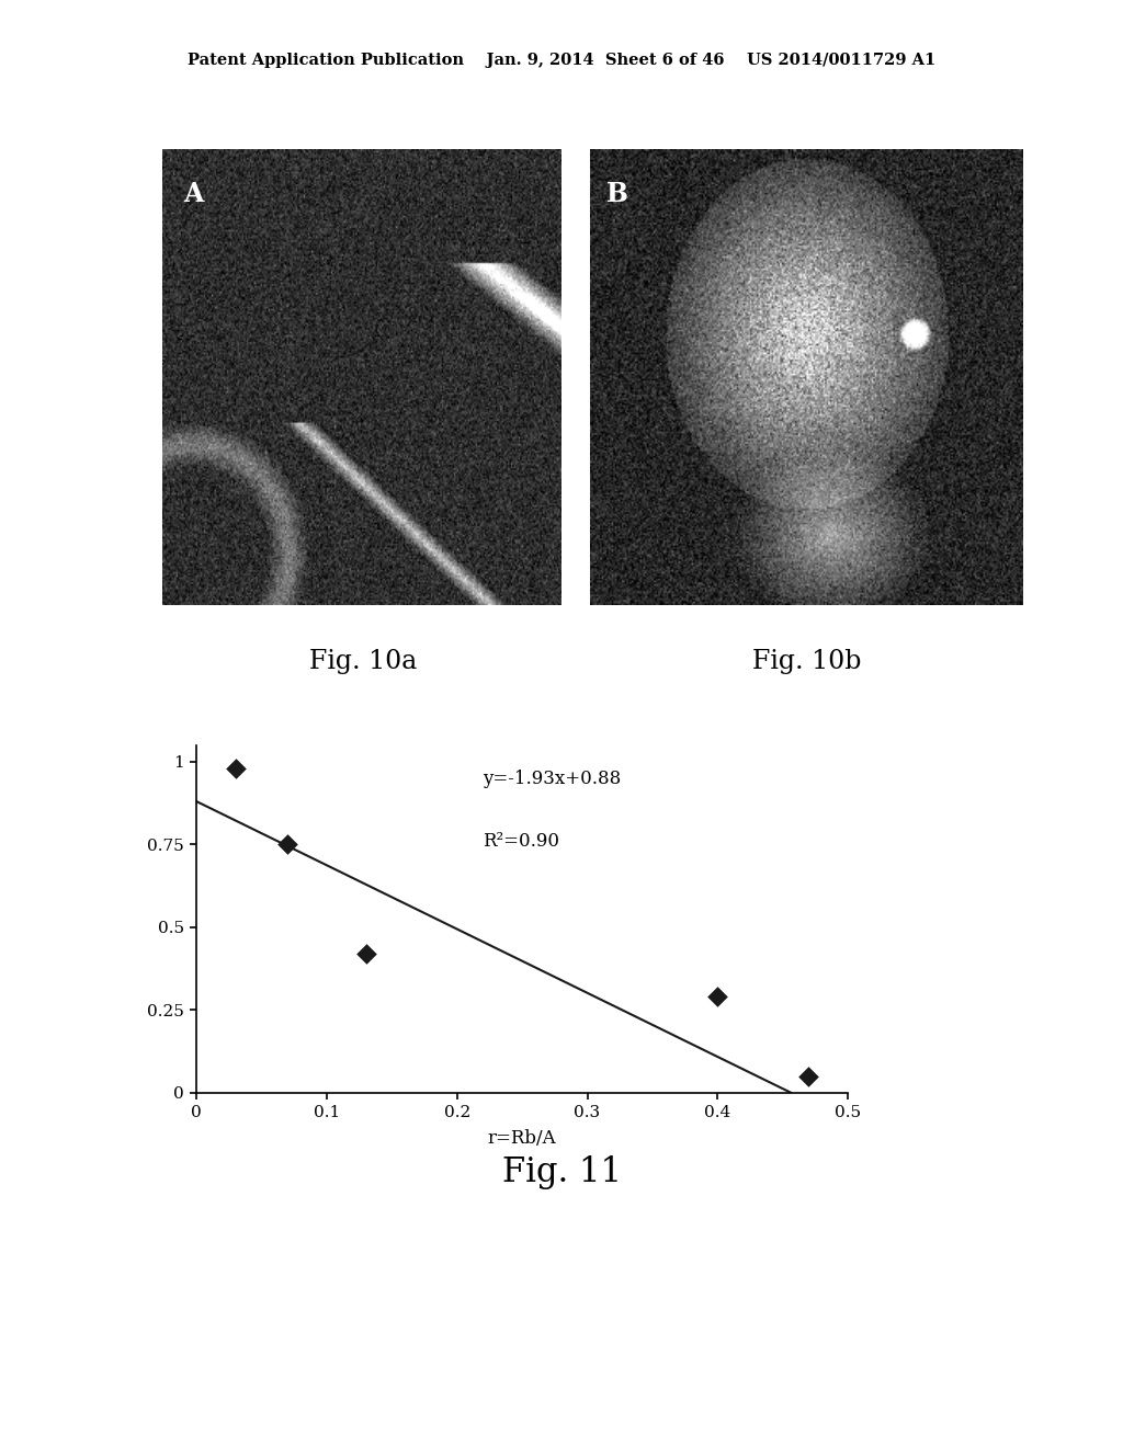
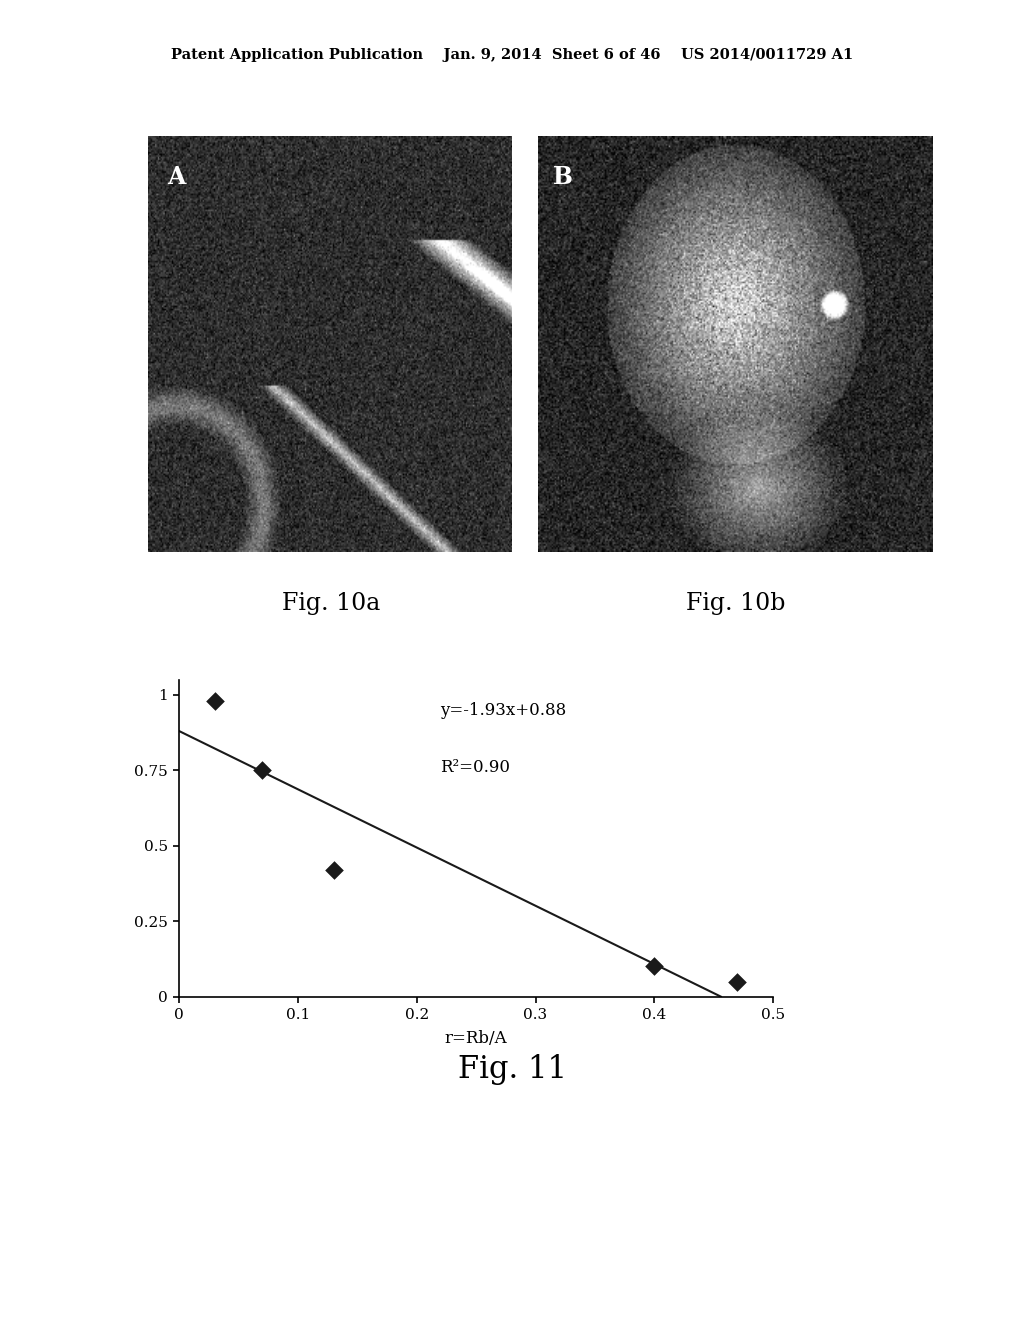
0.4: 0.29 -> 0.10
